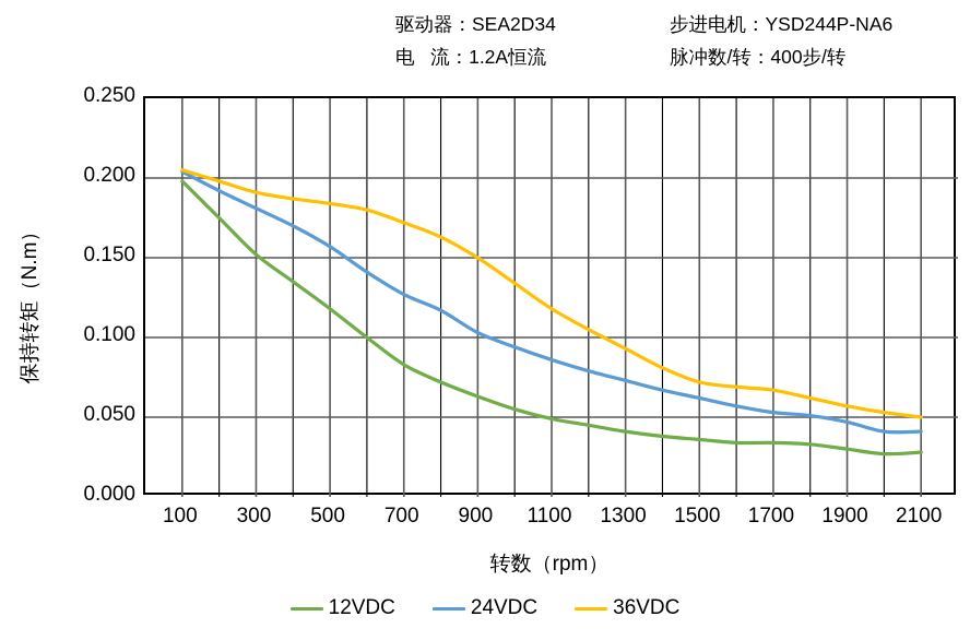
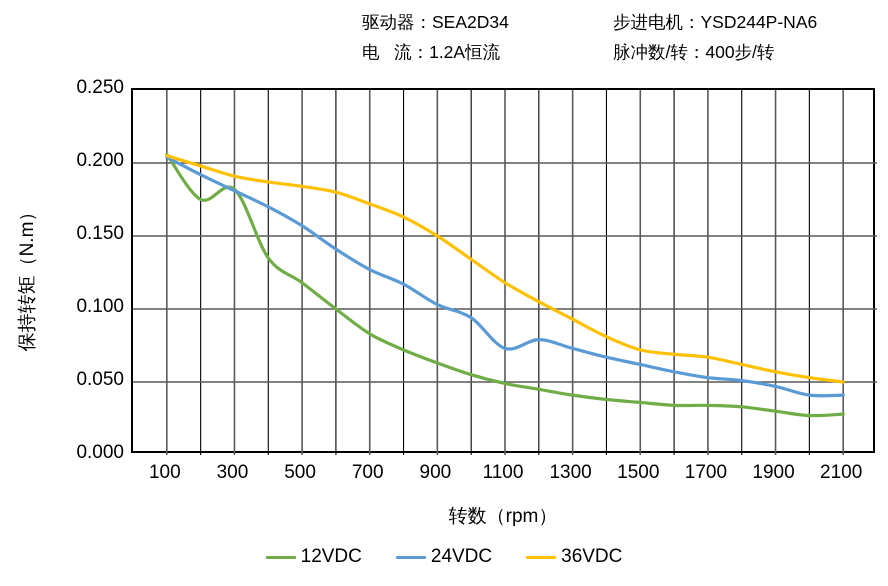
12VDC/100: 0.198 -> 0.206
12VDC/300: 0.152 -> 0.182
24VDC/1100: 0.086 -> 0.073
